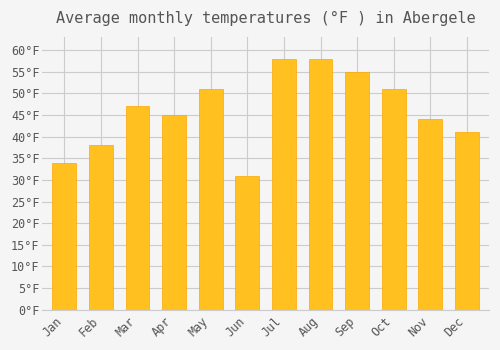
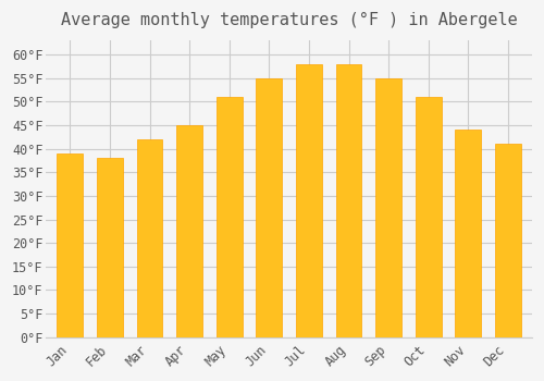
Jan: 34°F -> 39°F
Mar: 47°F -> 42°F
Jun: 31°F -> 55°F
